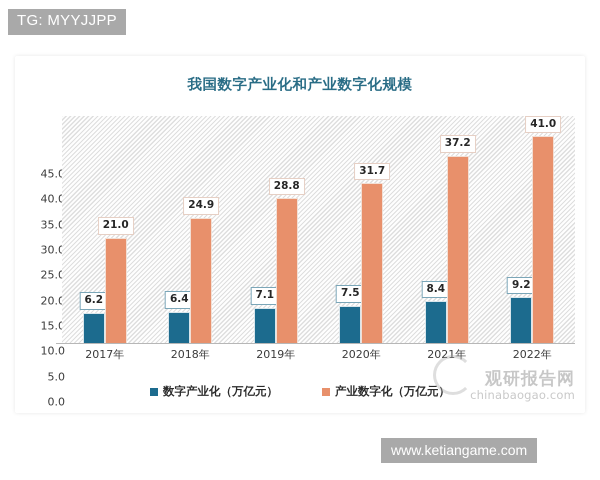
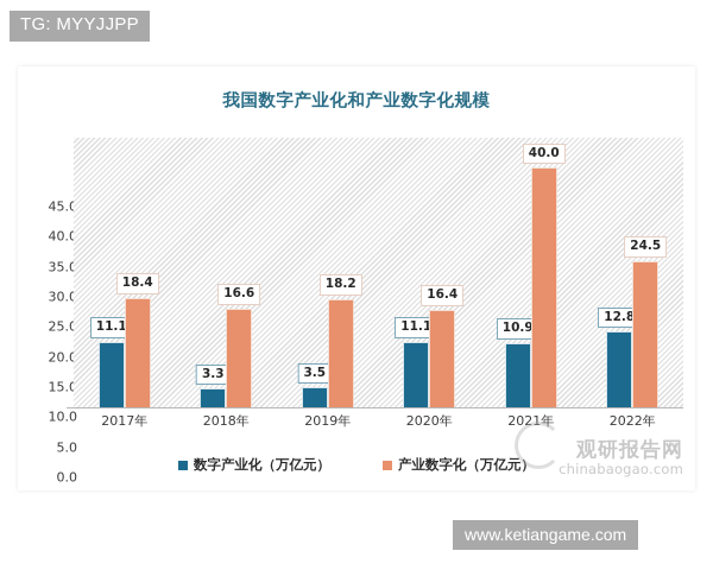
数字产业化（万亿元）/2017年: 6.2 -> 11.1
产业数字化（万亿元）/2017年: 21.0 -> 18.4
数字产业化（万亿元）/2018年: 6.4 -> 3.3
产业数字化（万亿元）/2018年: 24.9 -> 16.6
数字产业化（万亿元）/2019年: 7.1 -> 3.5
产业数字化（万亿元）/2019年: 28.8 -> 18.2
数字产业化（万亿元）/2020年: 7.5 -> 11.1
产业数字化（万亿元）/2020年: 31.7 -> 16.4
数字产业化（万亿元）/2021年: 8.4 -> 10.9
产业数字化（万亿元）/2021年: 37.2 -> 40.0
数字产业化（万亿元）/2022年: 9.2 -> 12.8
产业数字化（万亿元）/2022年: 41.0 -> 24.5
